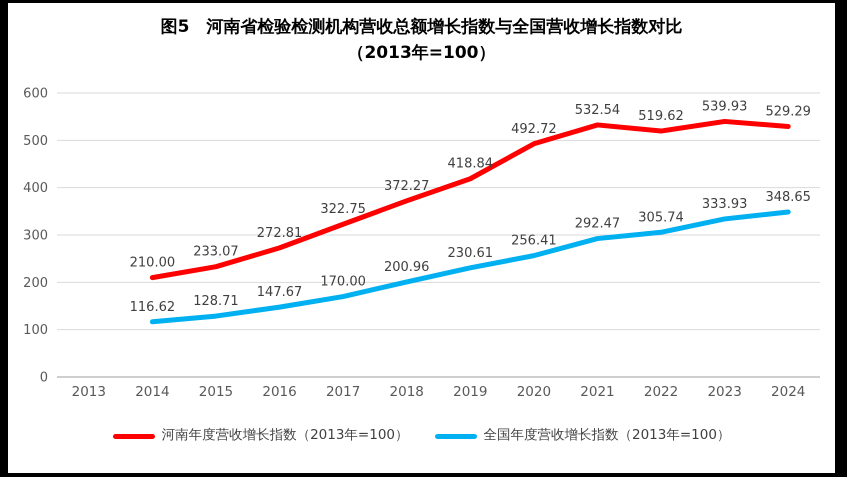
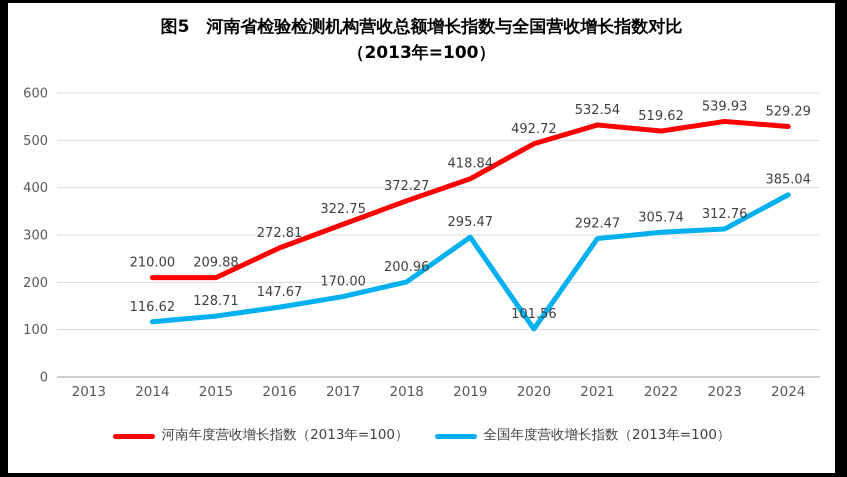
河南年度营收增长指数（2013年=100）/2015: 233.07 -> 209.88
全国年度营收增长指数（2013年=100）/2019: 230.61 -> 295.47
全国年度营收增长指数（2013年=100）/2020: 256.41 -> 101.56
全国年度营收增长指数（2013年=100）/2023: 333.93 -> 312.76
全国年度营收增长指数（2013年=100）/2024: 348.65 -> 385.04
